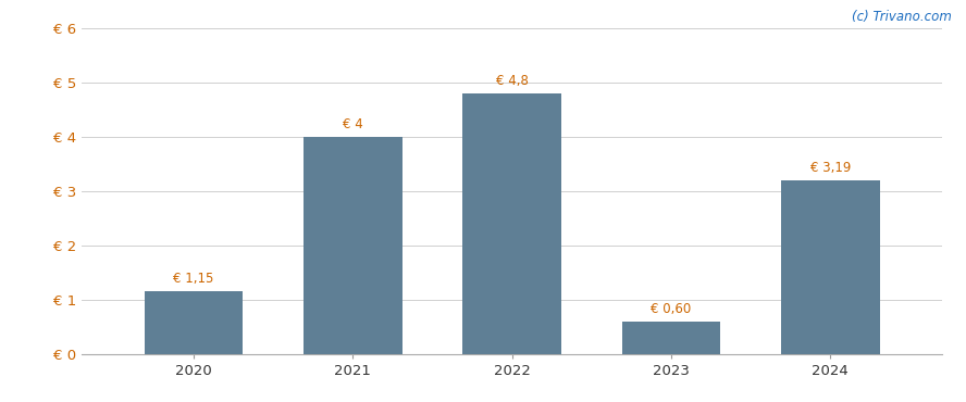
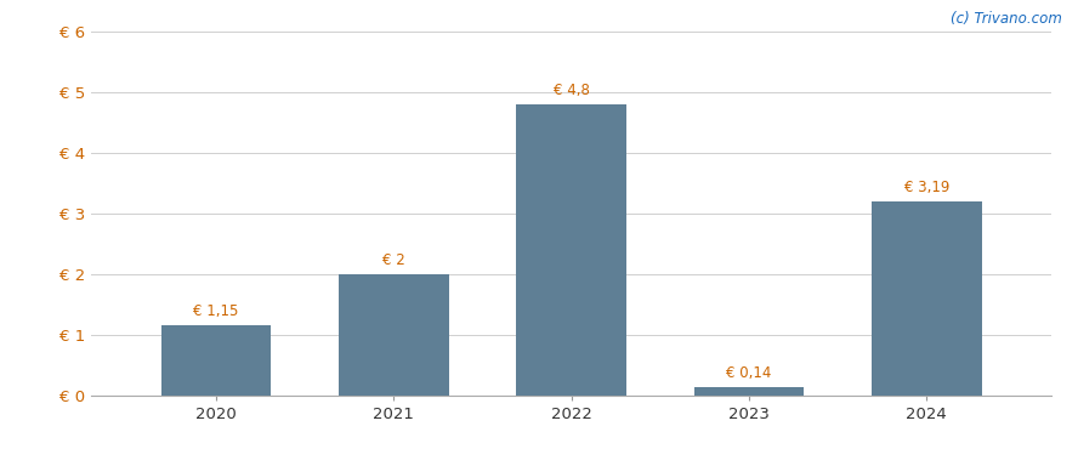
2021: 4 -> 2
2023: 0,60 -> 0,14
